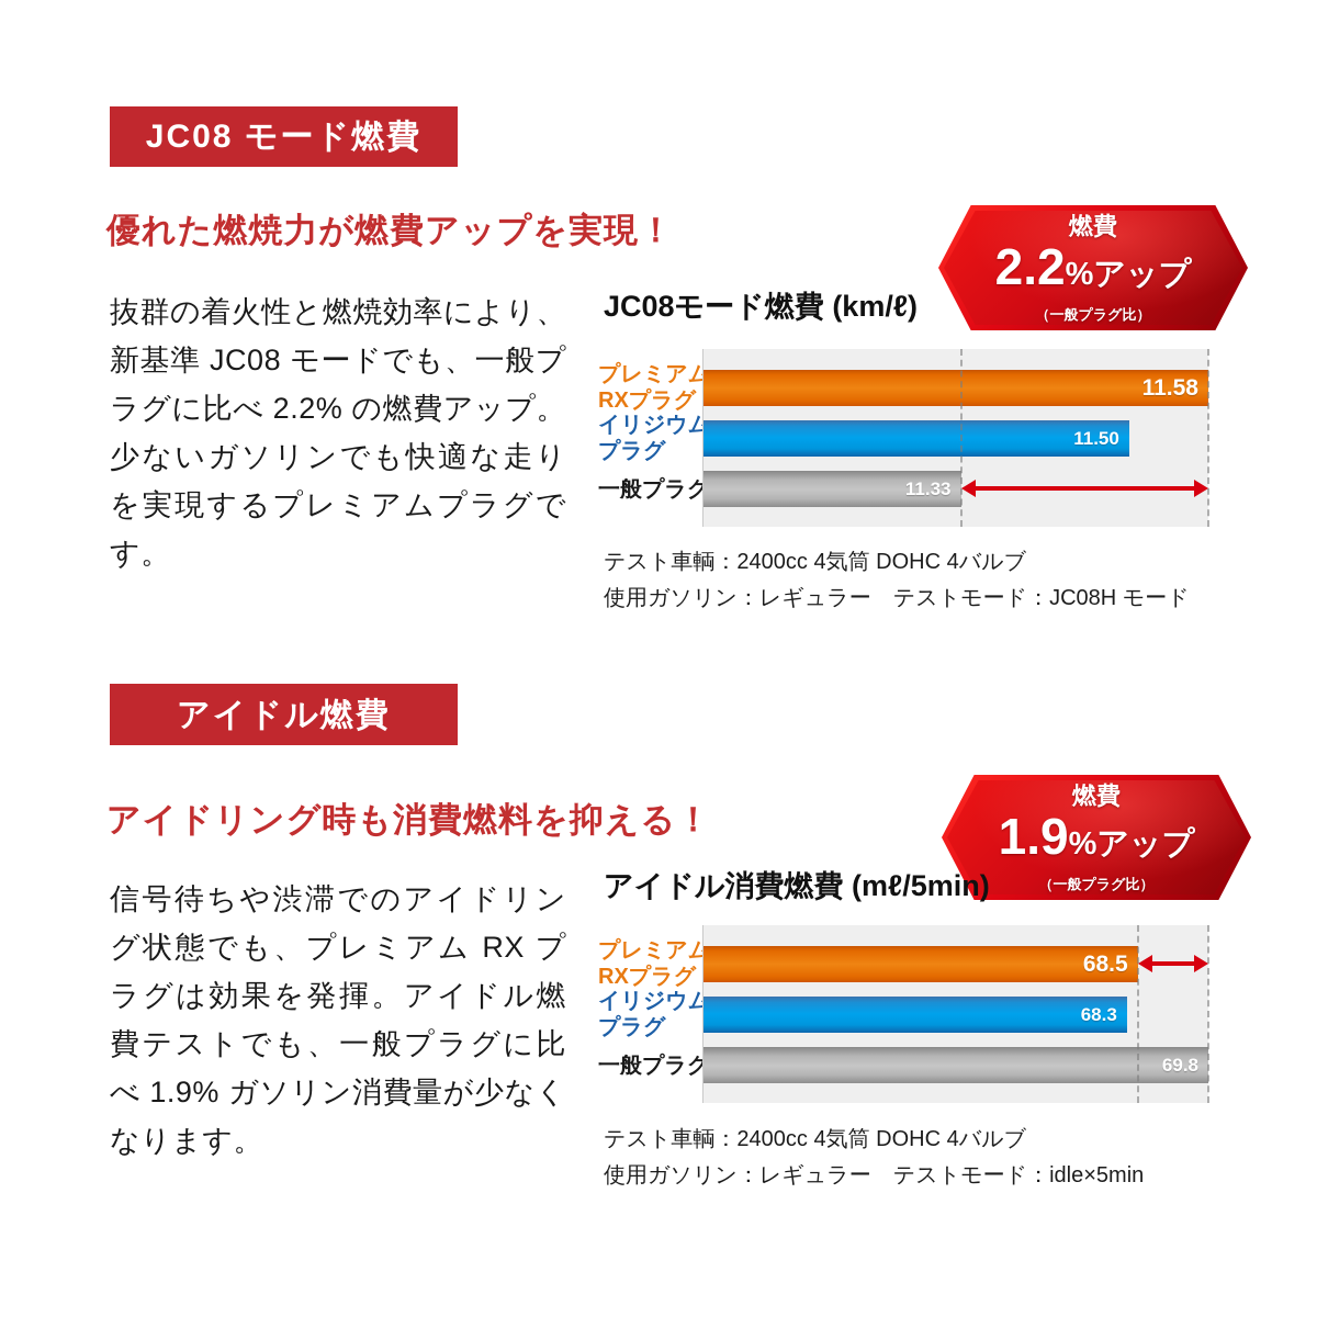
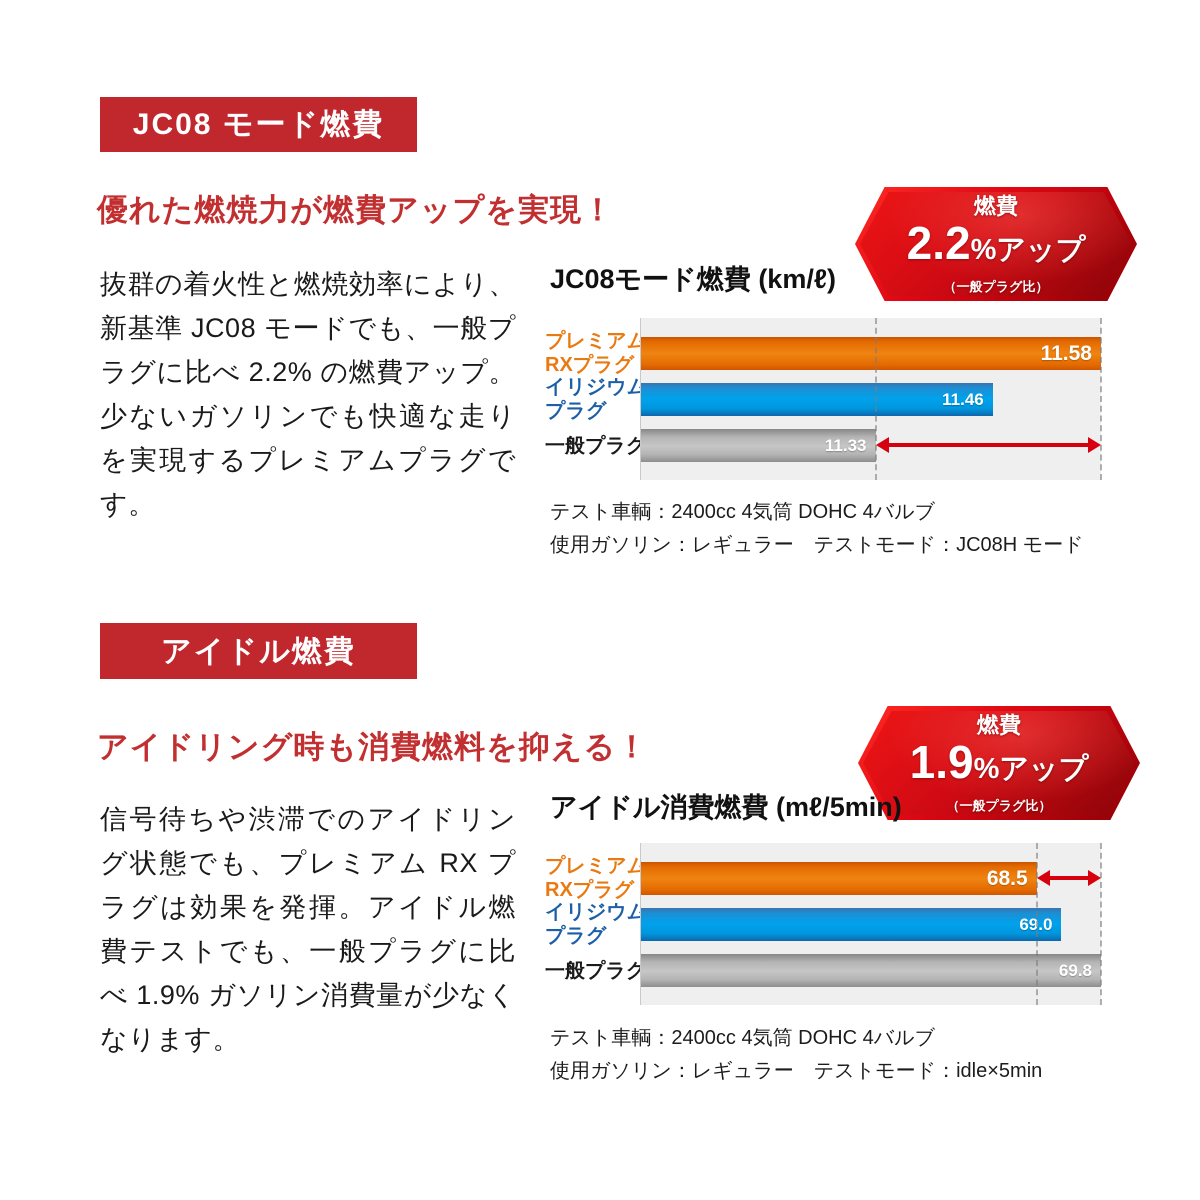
JC08モード燃費 (km/ℓ)/イリジウム プラグ: 11.50 -> 11.46
アイドル消費燃費 (mℓ/5min)/イリジウム プラグ: 68.3 -> 69.0
